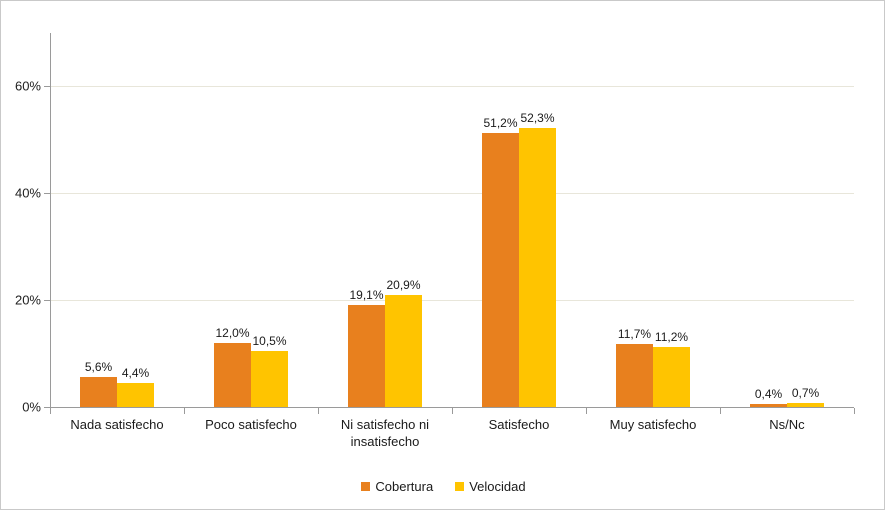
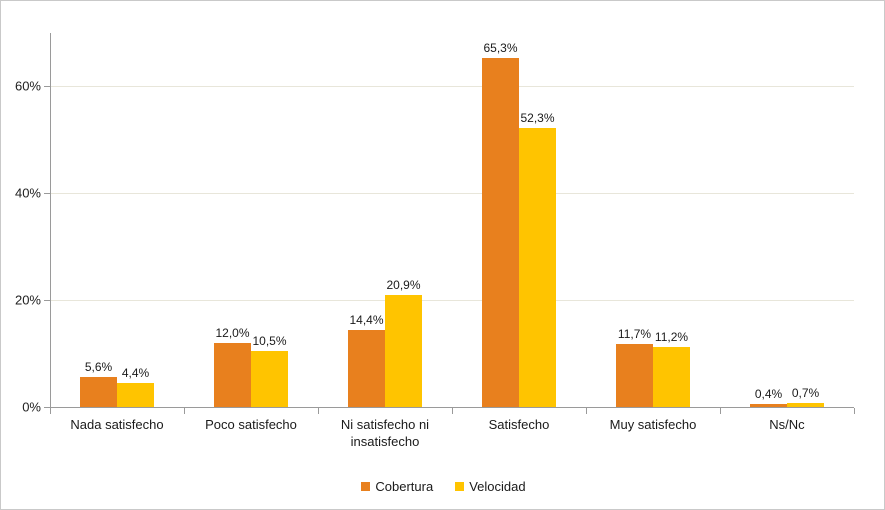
Cobertura/Ni satisfecho ni insatisfecho: 19,1% -> 14,4%
Cobertura/Satisfecho: 51,2% -> 65,3%
